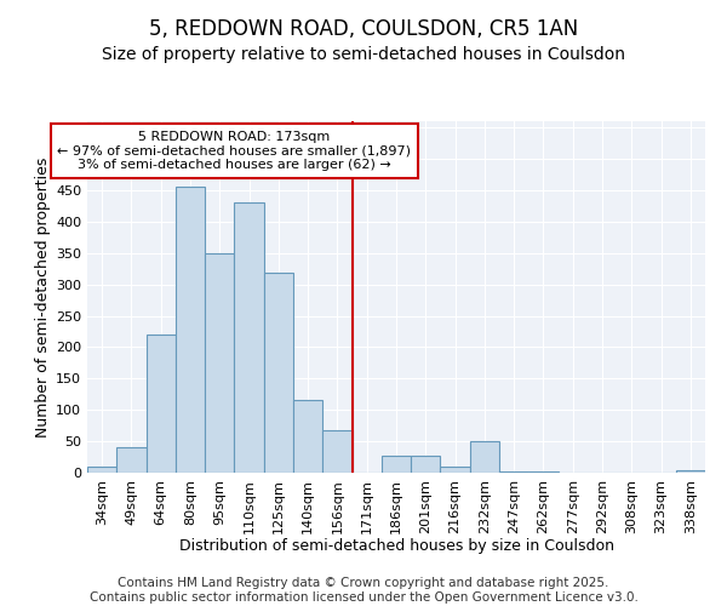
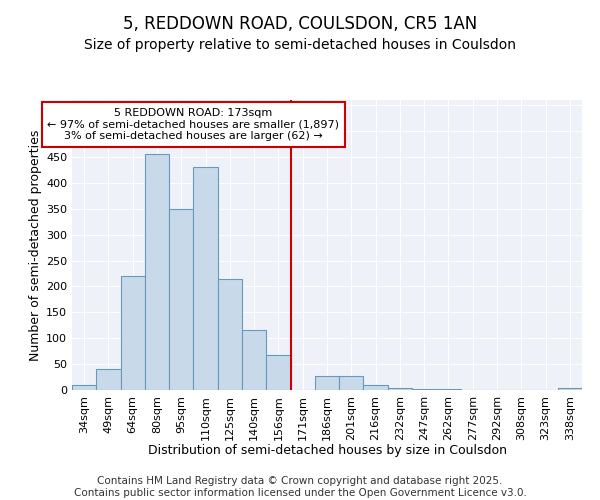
125sqm: 318 -> 215
232sqm: 50 -> 4
